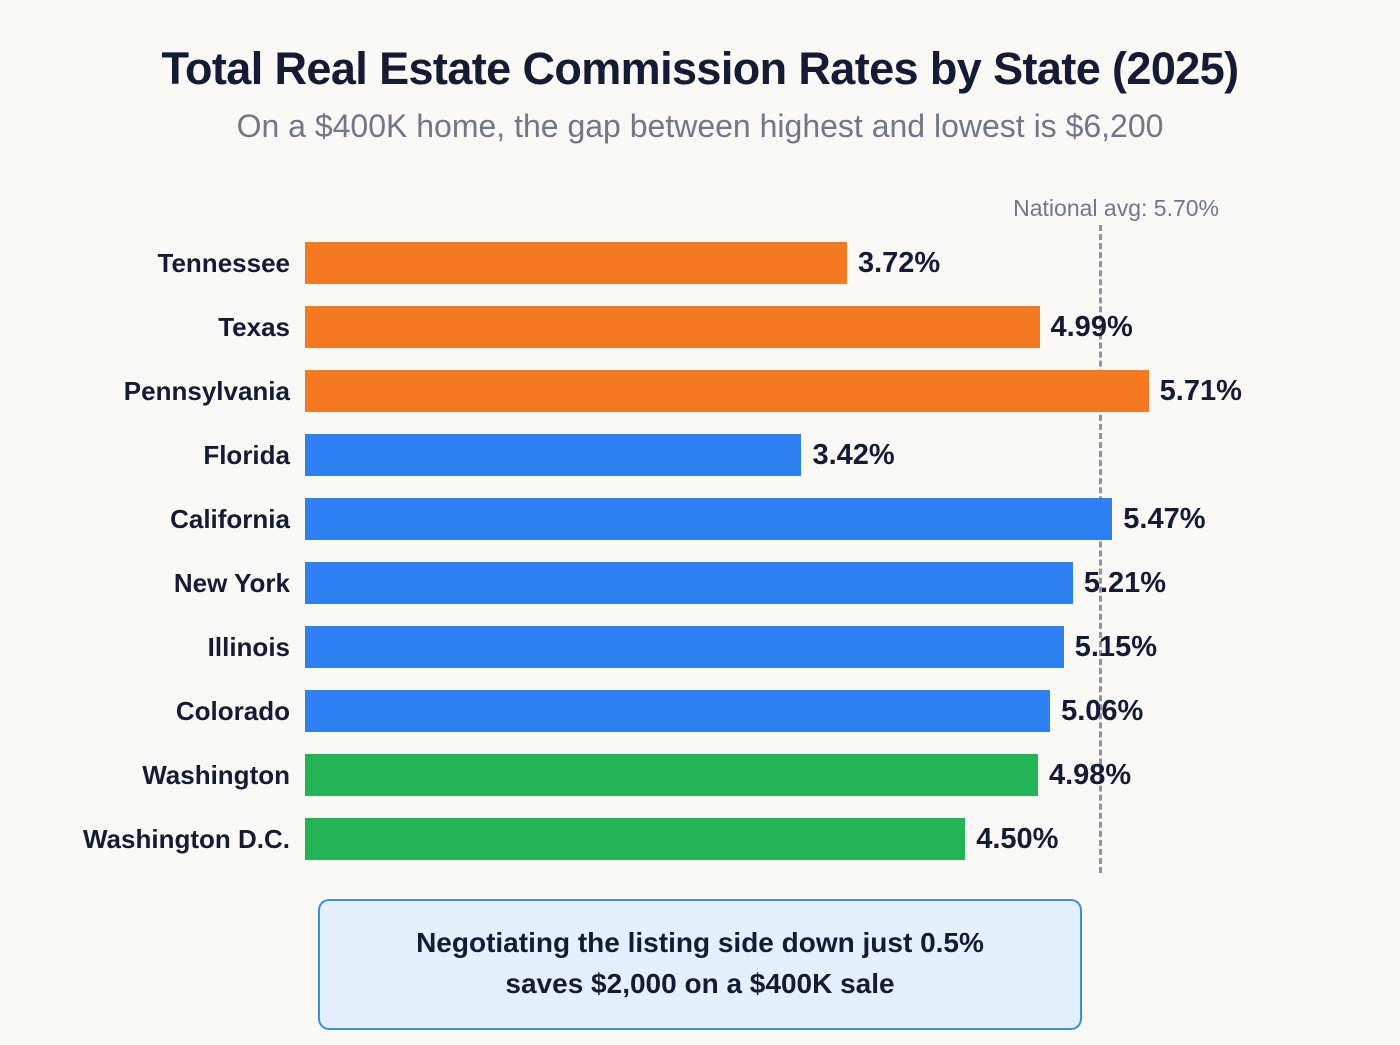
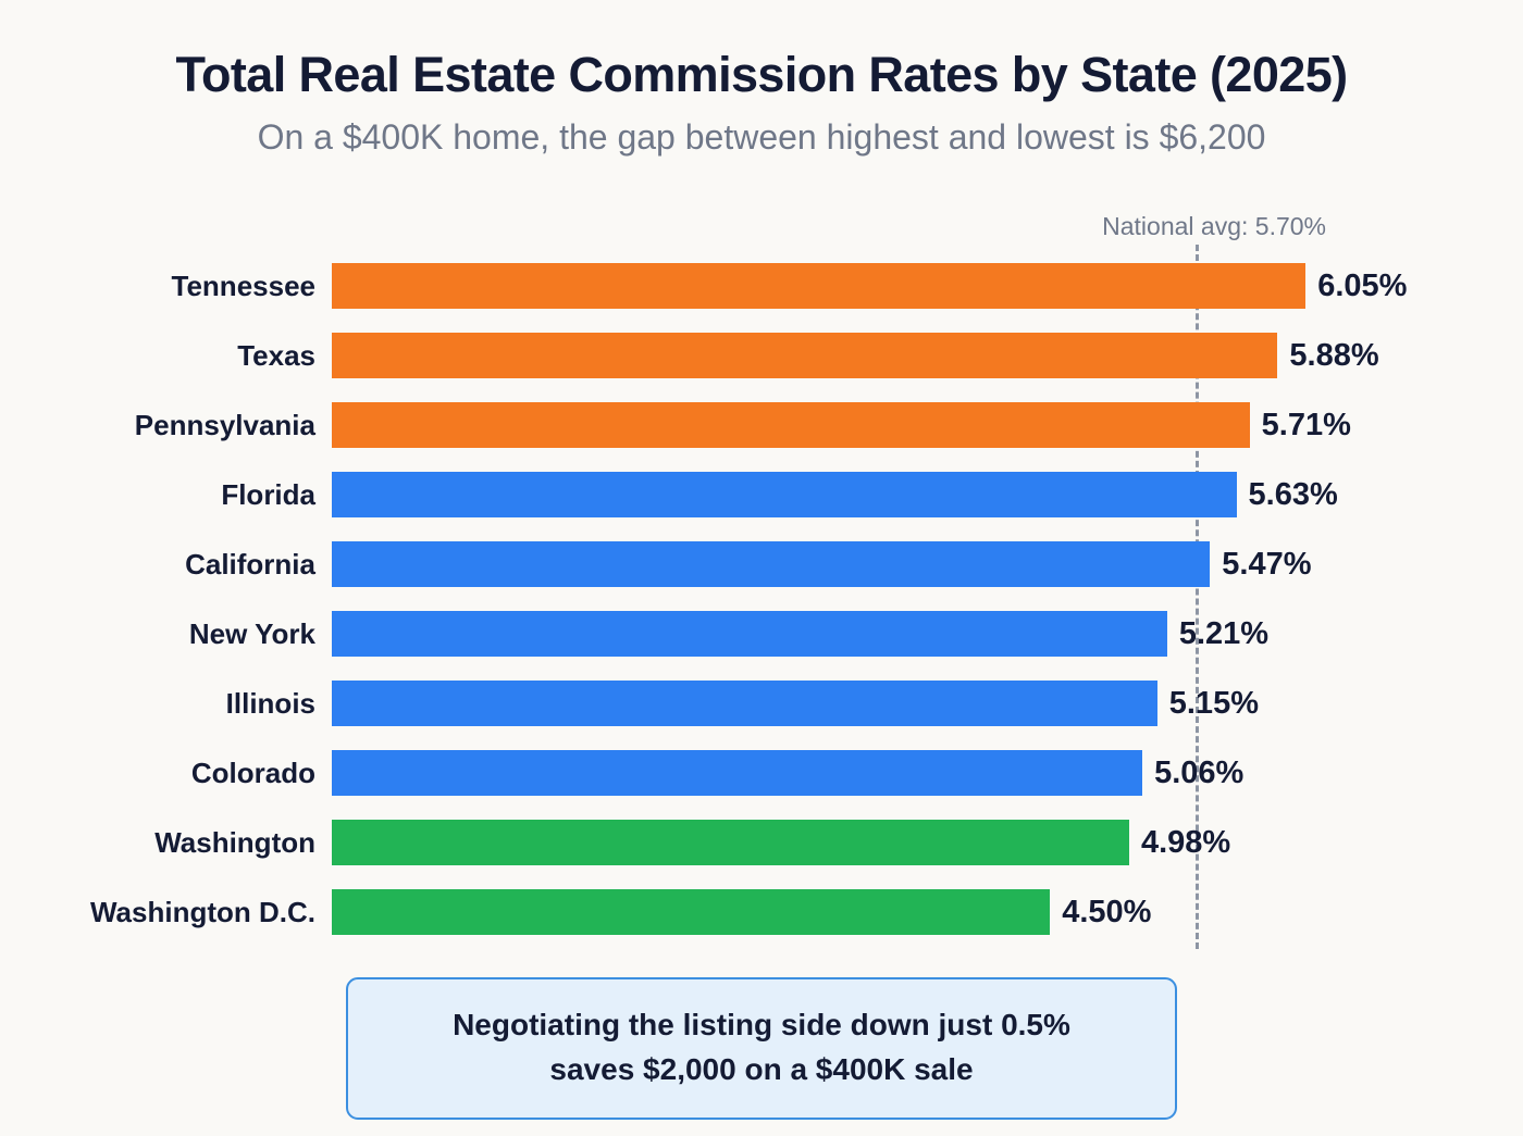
Tennessee: 3.72% -> 6.05%
Texas: 4.99% -> 5.88%
Florida: 3.42% -> 5.63%
